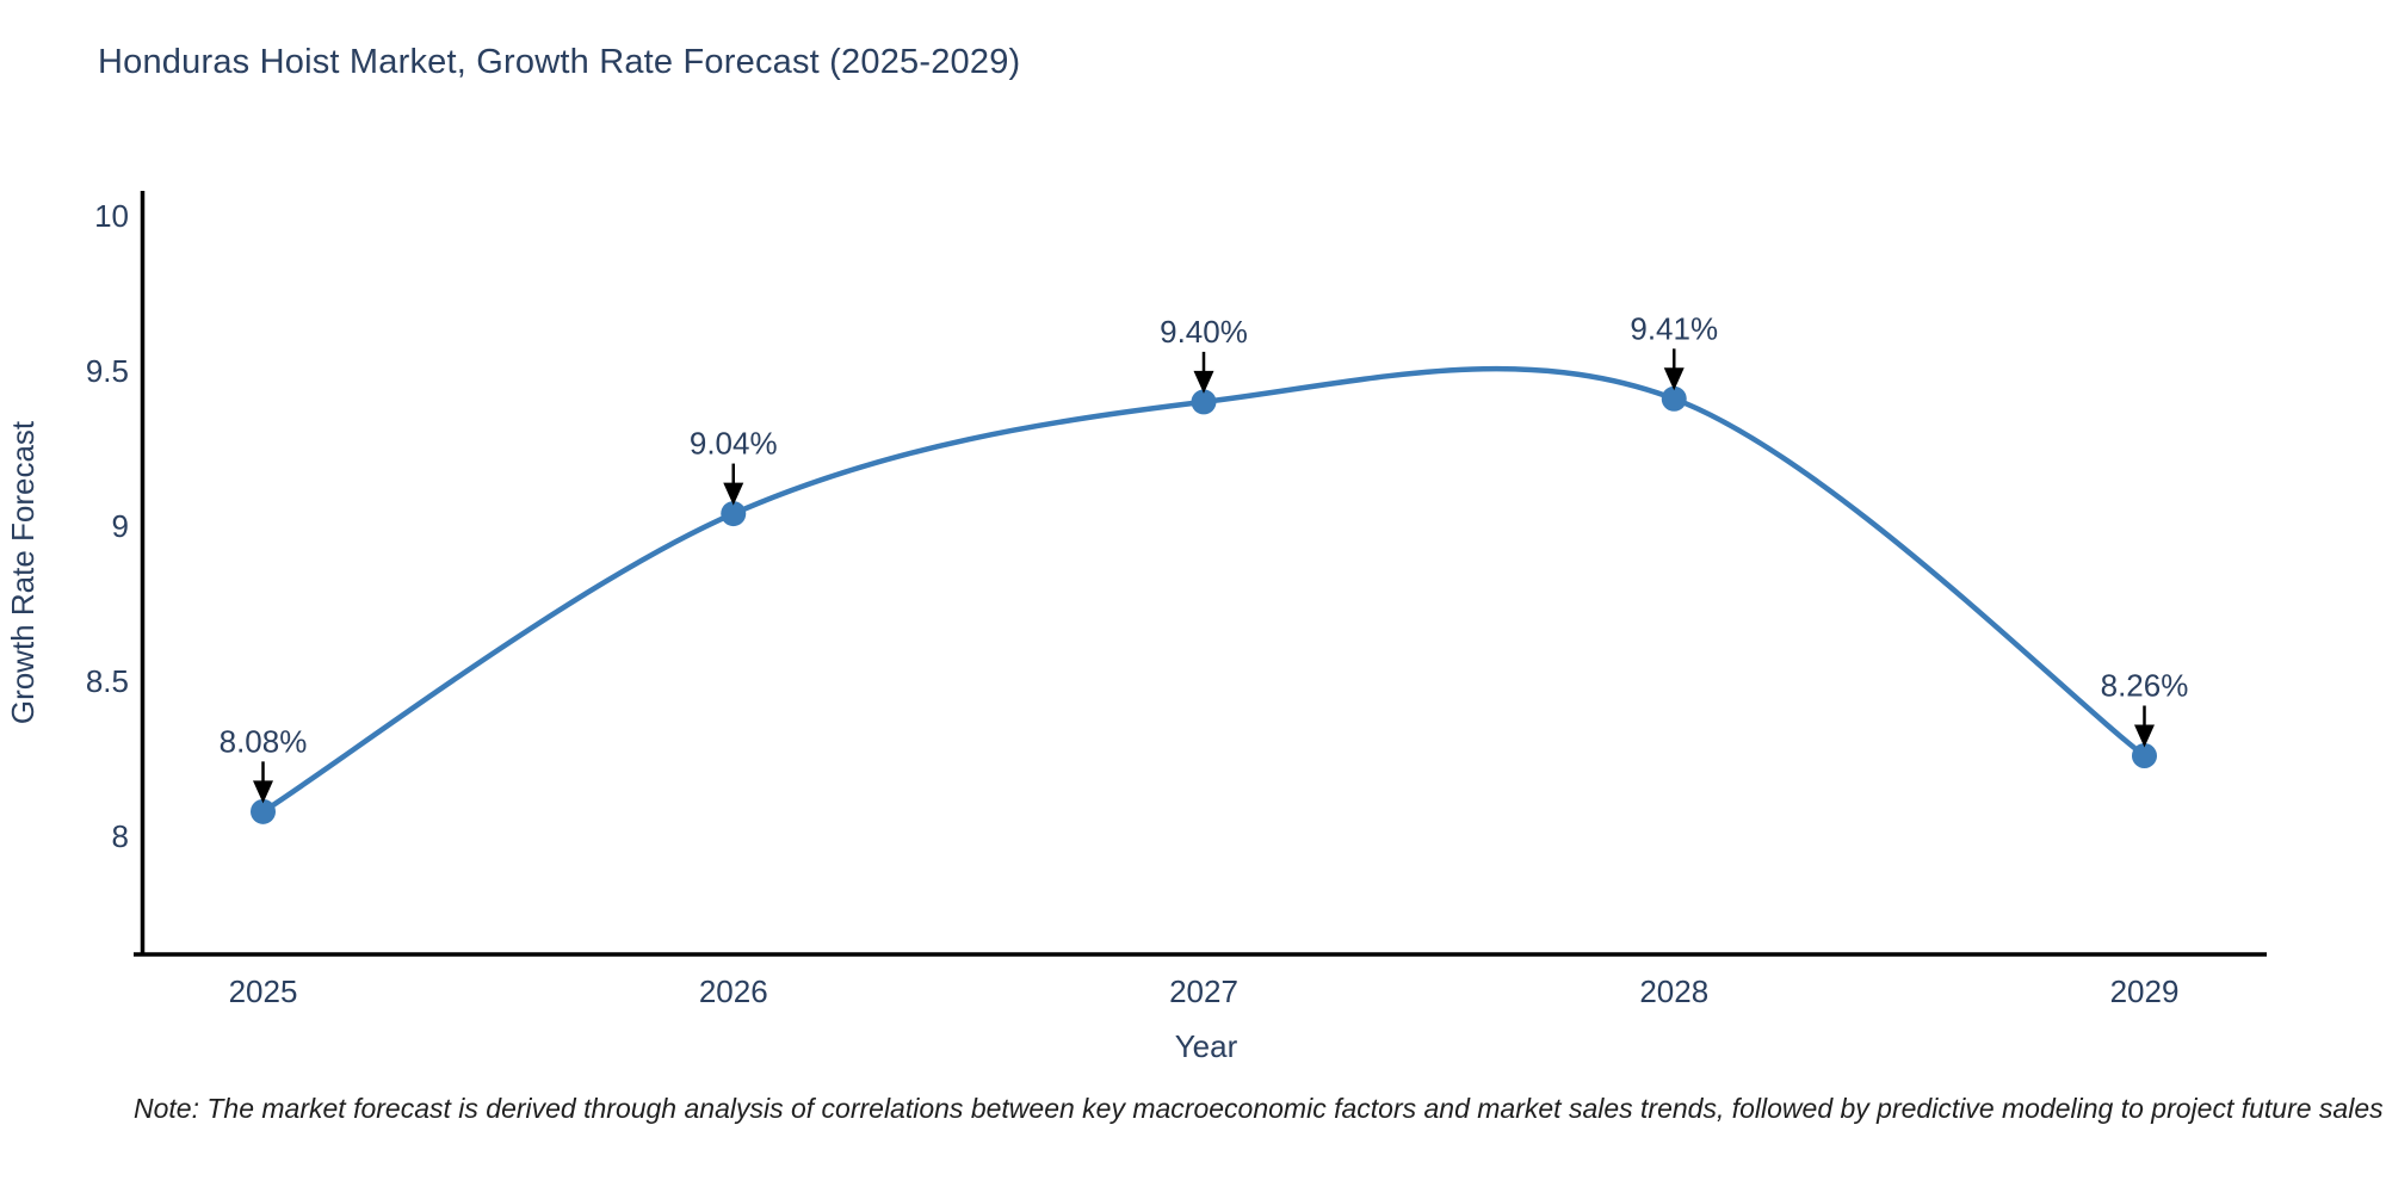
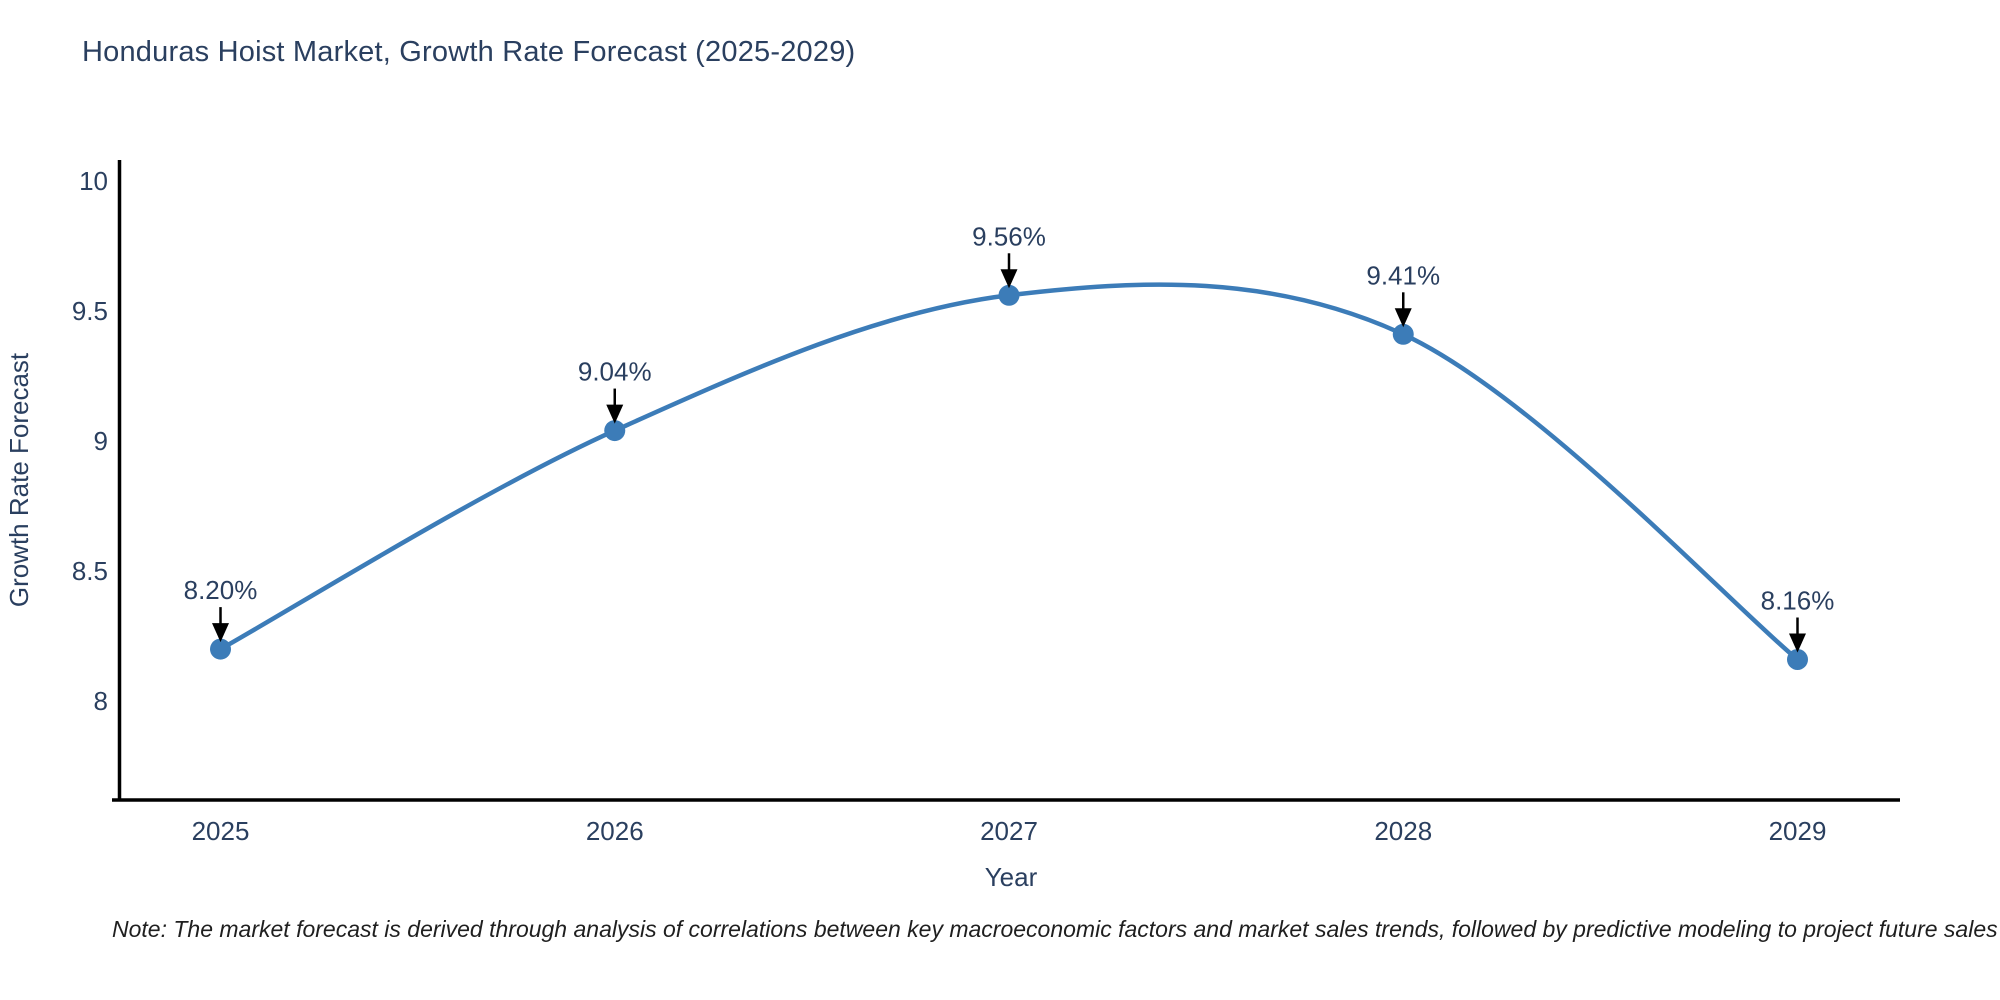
2025: 8.08% -> 8.20%
2027: 9.40% -> 9.56%
2029: 8.26% -> 8.16%
